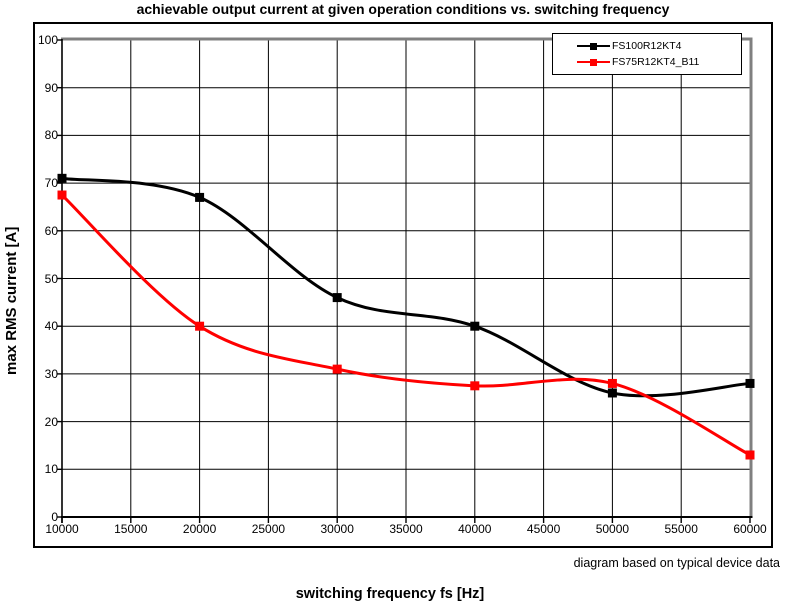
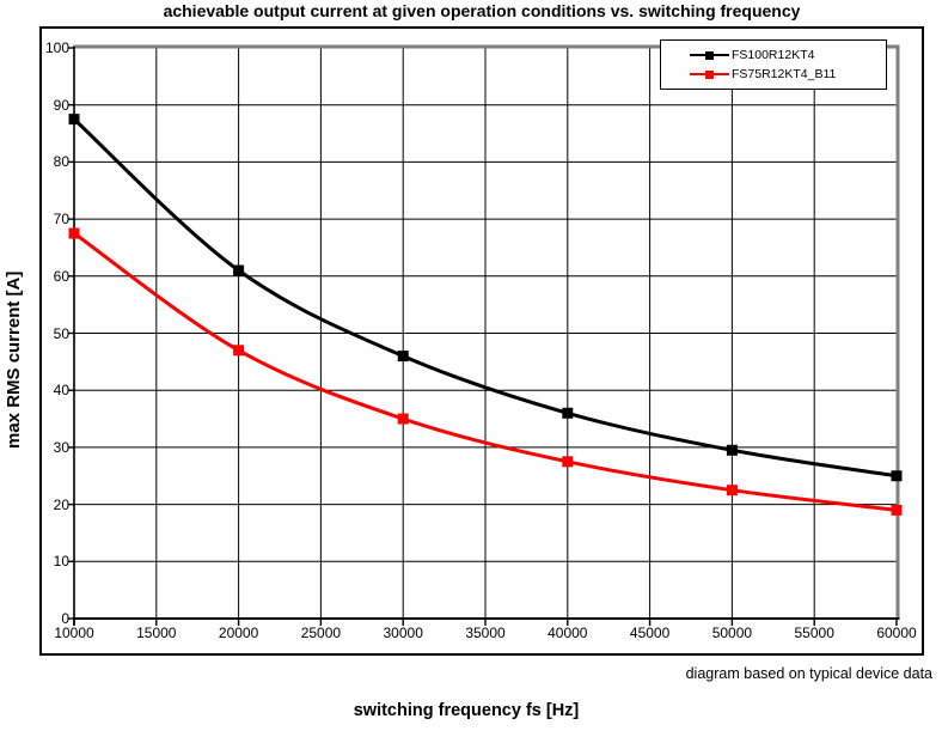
FS100R12KT4/10000: 71 -> 88
FS100R12KT4/20000: 67 -> 61
FS75R12KT4_B11/20000: 40 -> 47
FS75R12KT4_B11/30000: 31 -> 35
FS100R12KT4/40000: 40 -> 36
FS100R12KT4/50000: 26 -> 30
FS75R12KT4_B11/50000: 28 -> 22
FS100R12KT4/60000: 28 -> 25
FS75R12KT4_B11/60000: 13 -> 19
